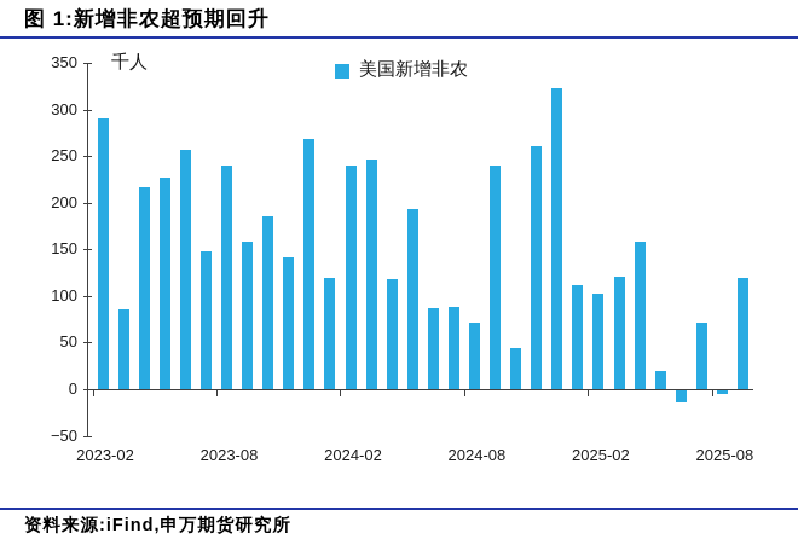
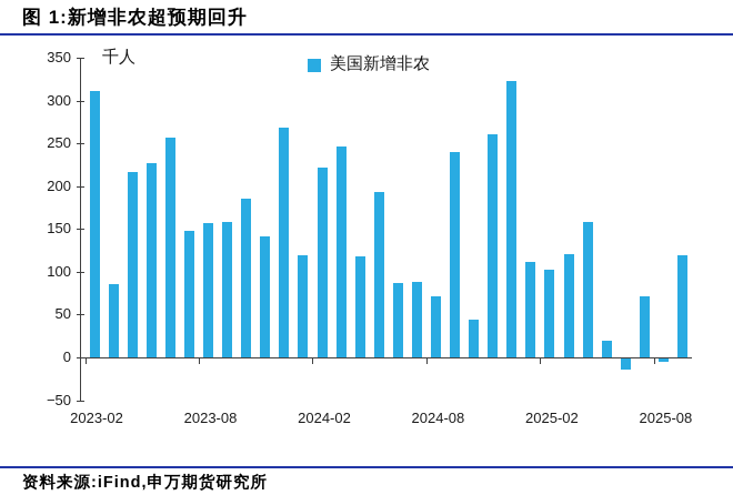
2023-02: 290 -> 310
2023-08: 240 -> 160
2024-02: 240 -> 220
